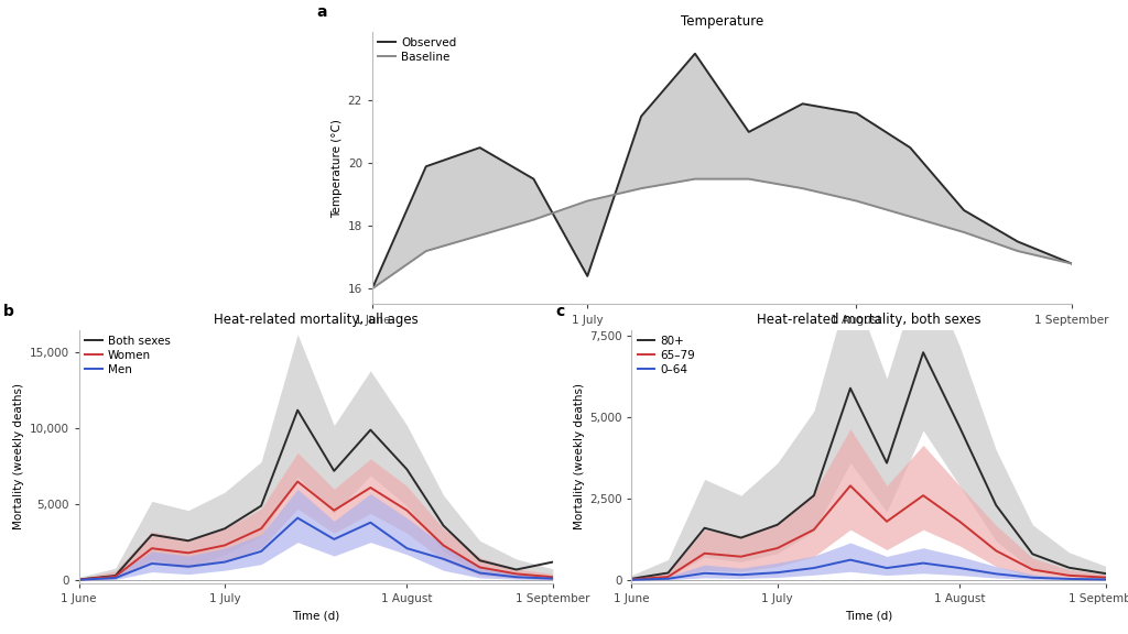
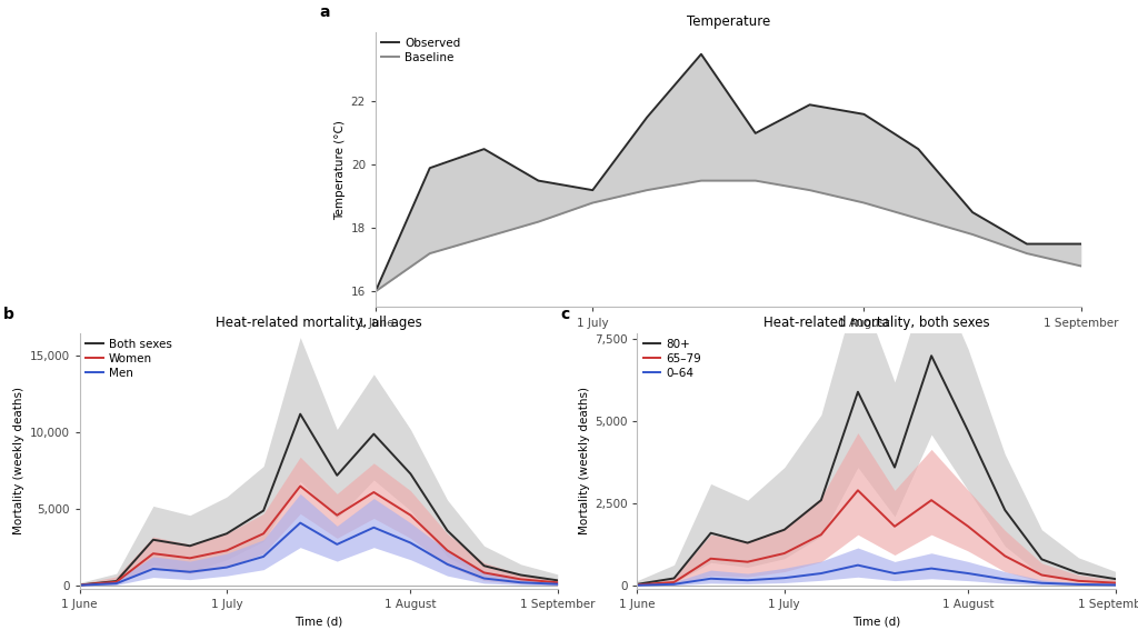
Temperature/Observed/1 July: 16.4 -> 19.2
Temperature/Observed/1 September: 16.8 -> 17.5
Heat-related mortality, all ages/Men/1 August: 2,100 -> 2,800
Heat-related mortality, all ages/Both sexes/1 September: 1,200 -> 400
